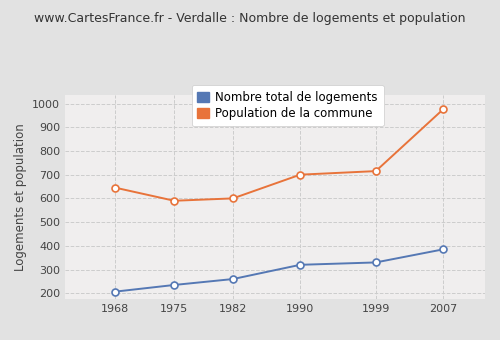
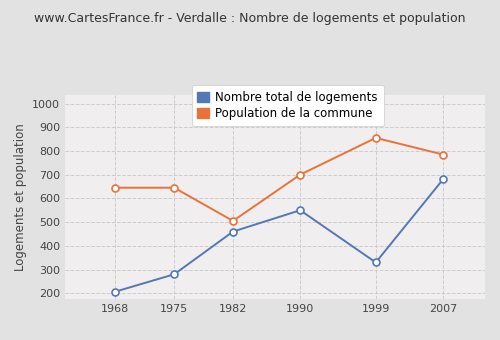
Nombre total de logements/1975: 235 -> 280
Population de la commune/1975: 590 -> 645
Nombre total de logements/1982: 260 -> 460
Population de la commune/1982: 600 -> 505
Nombre total de logements/1990: 320 -> 550
Population de la commune/1999: 715 -> 855
Nombre total de logements/2007: 385 -> 680
Population de la commune/2007: 975 -> 785
